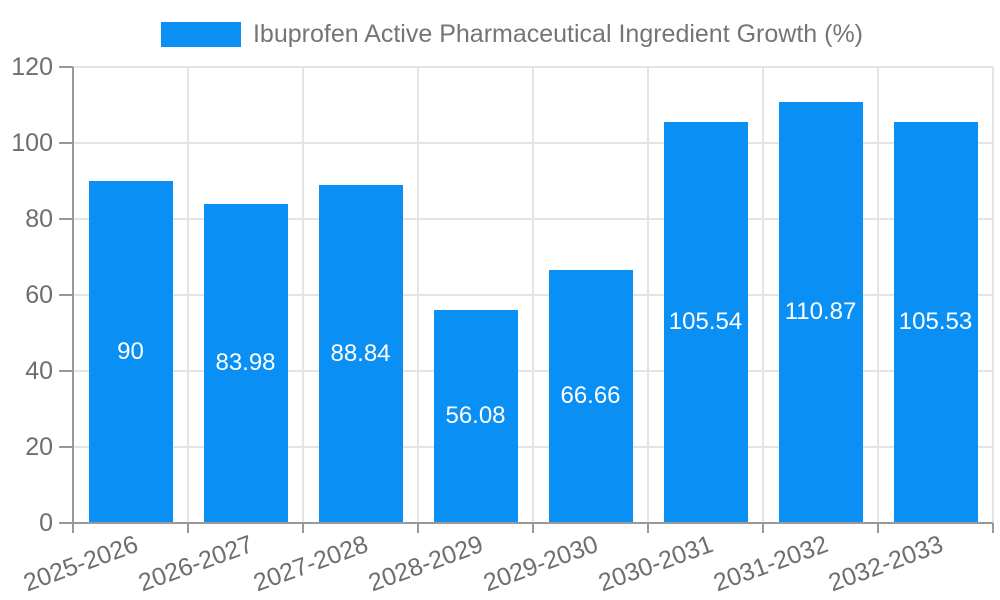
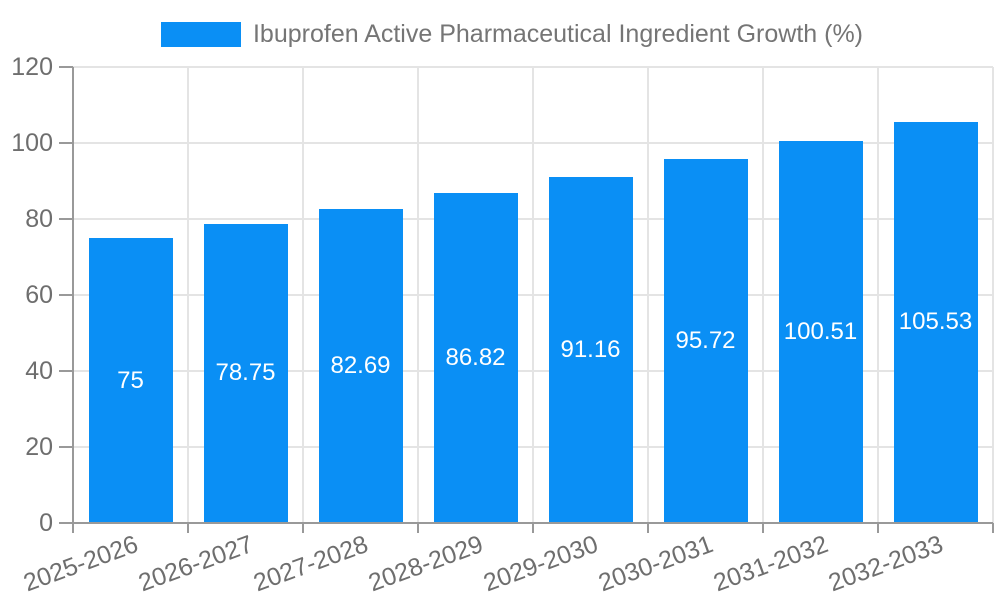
2025-2026: 90 -> 75
2026-2027: 83.98 -> 78.75
2027-2028: 88.84 -> 82.69
2028-2029: 56.08 -> 86.82
2029-2030: 66.66 -> 91.16
2030-2031: 105.54 -> 95.72
2031-2032: 110.87 -> 100.51
